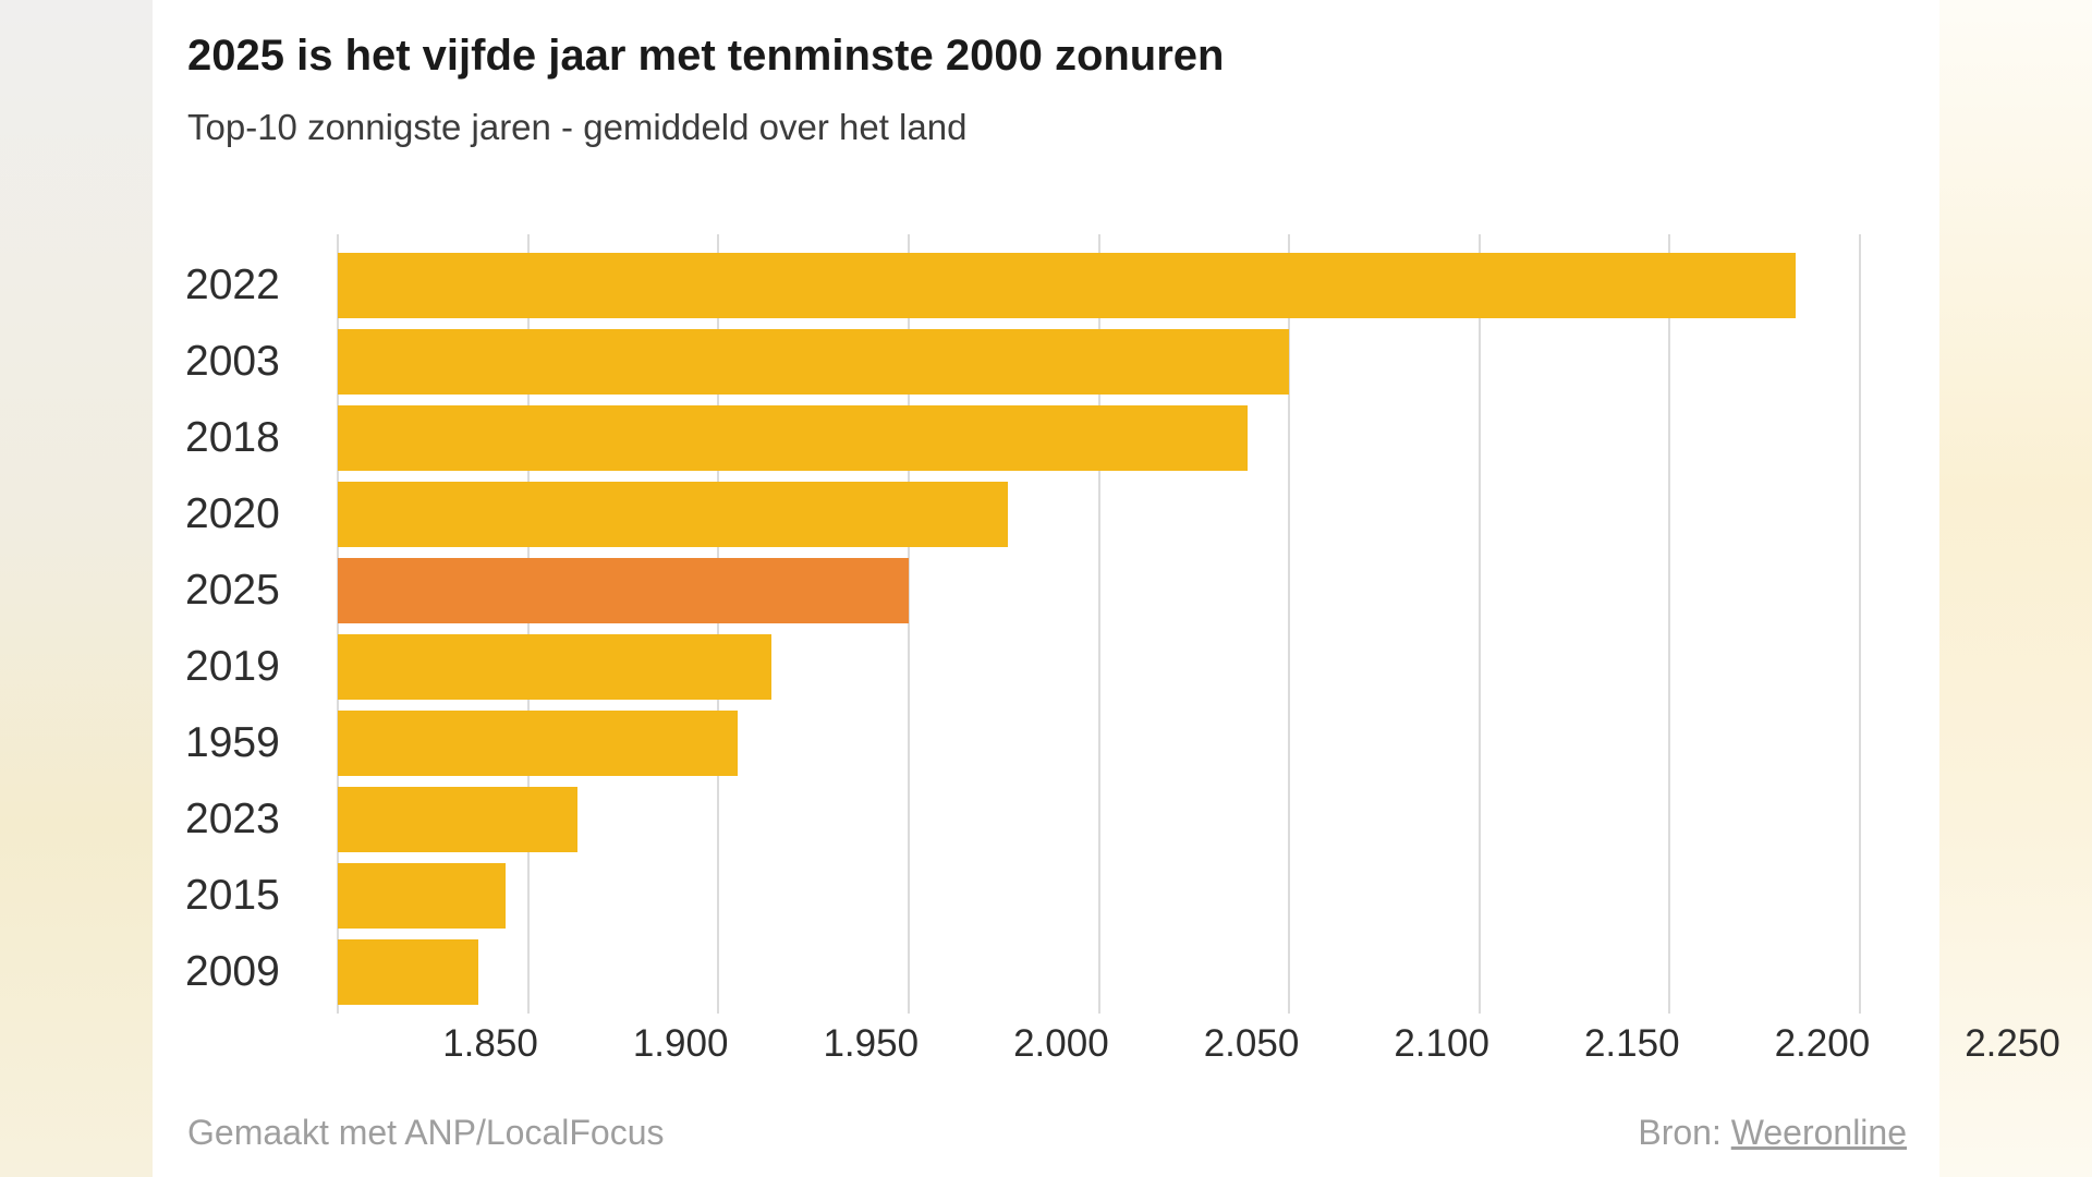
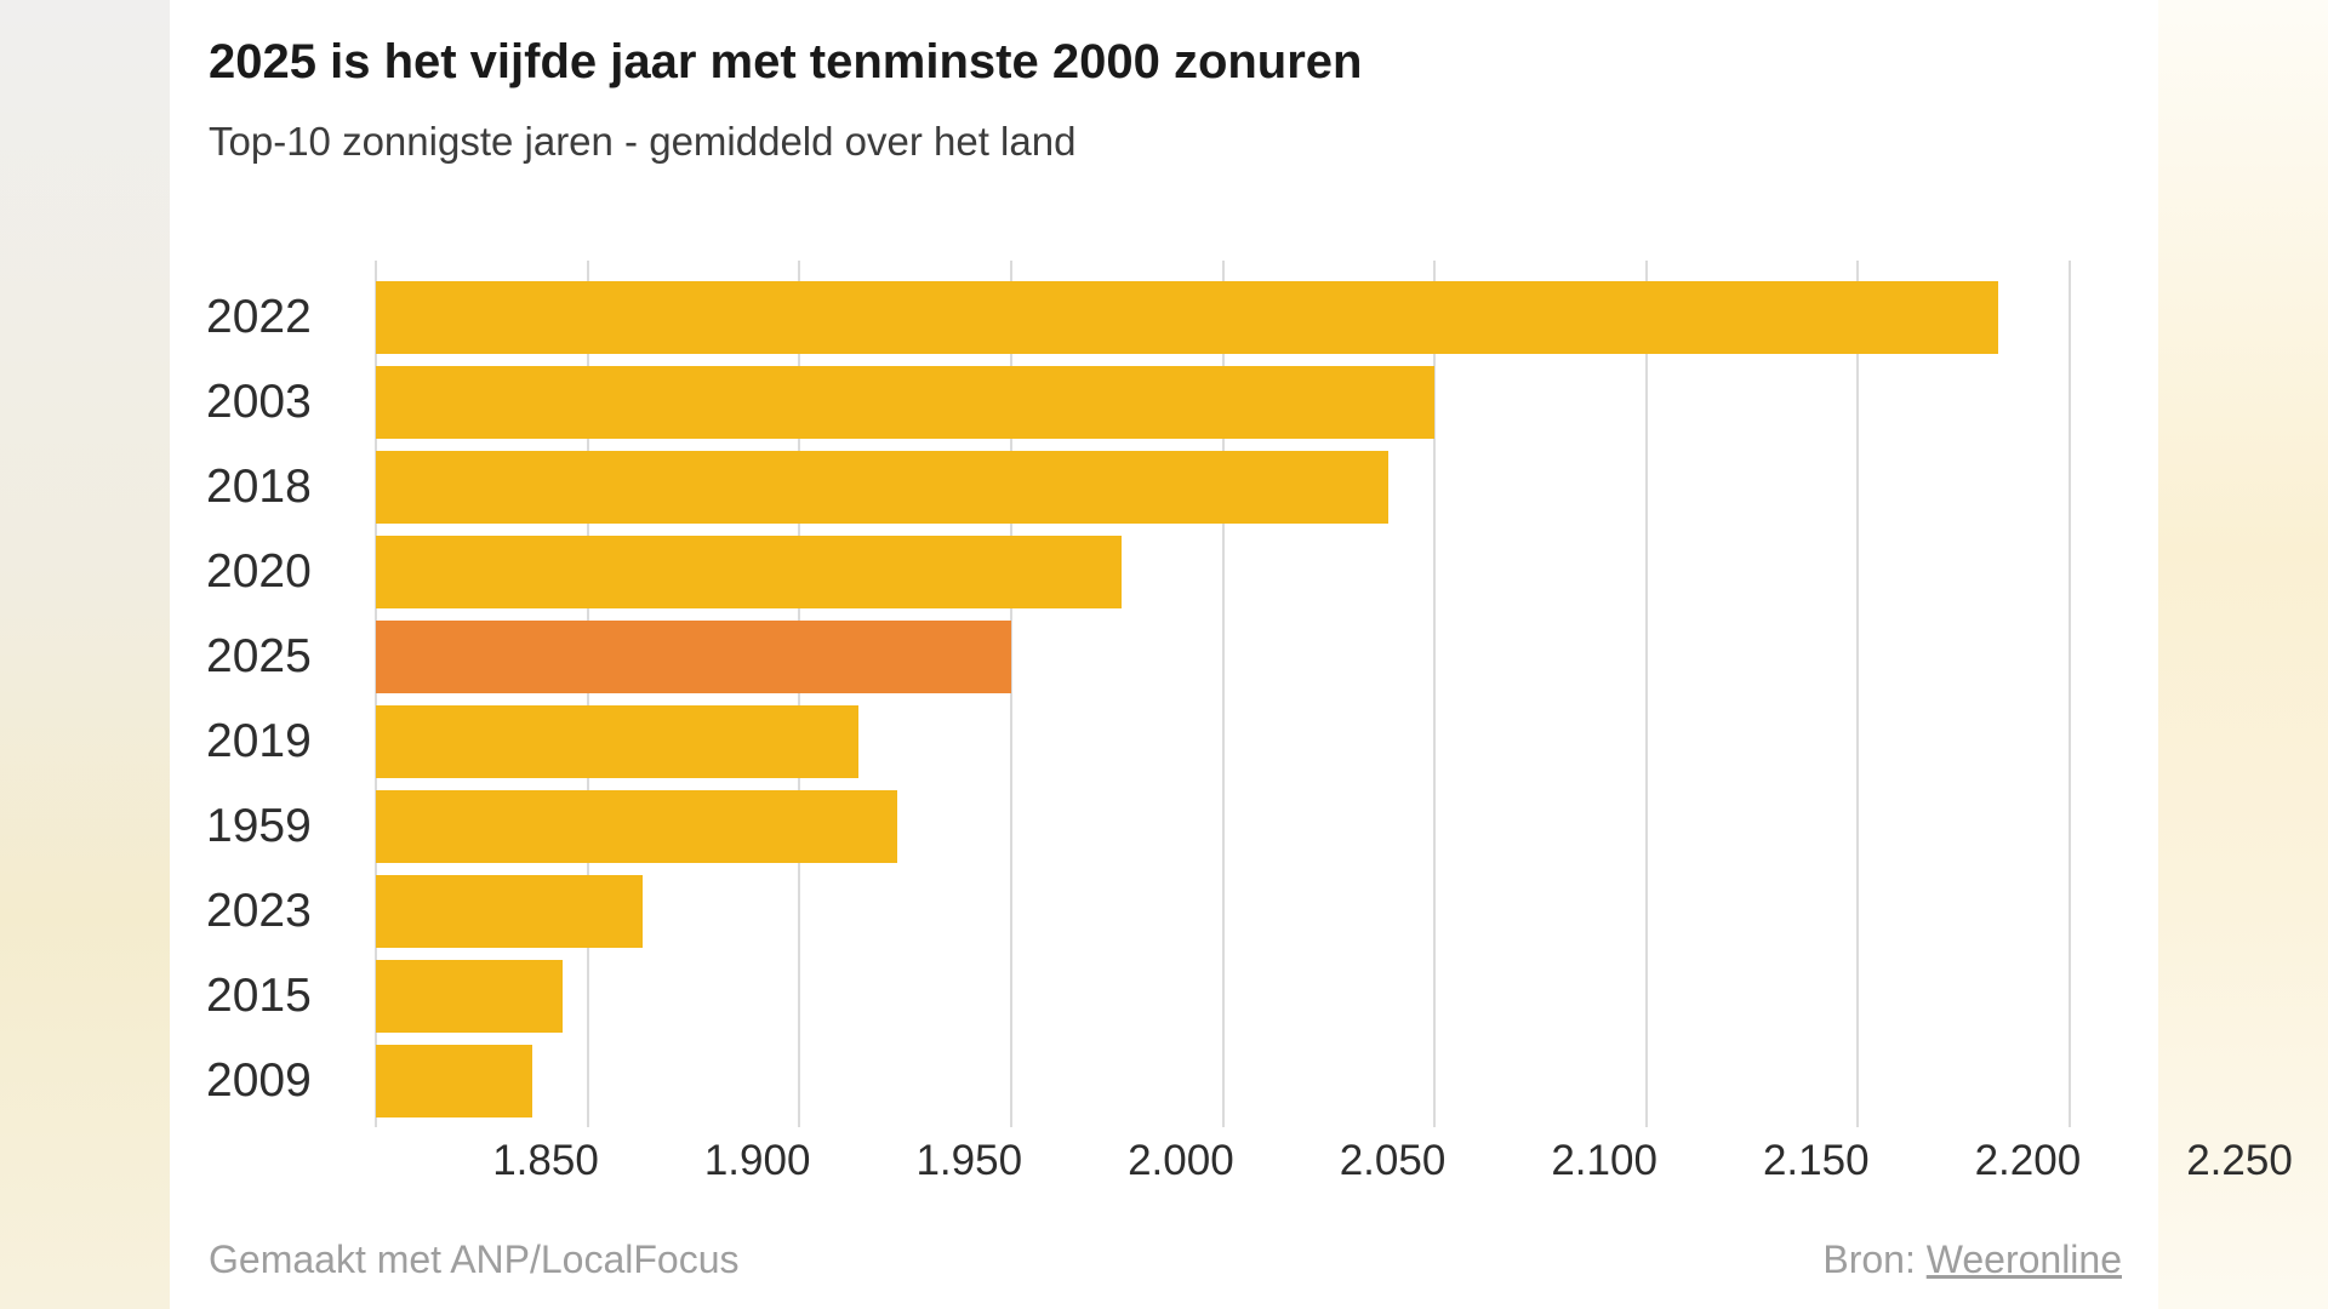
1959: 1955 -> 1973
